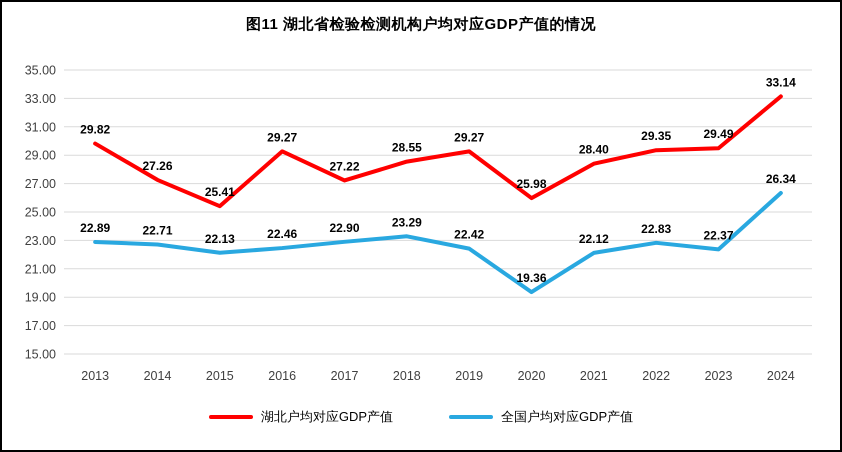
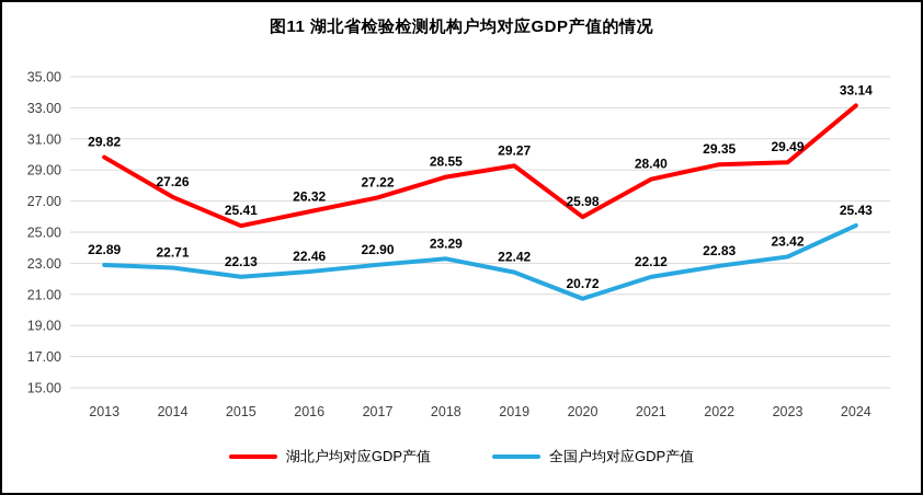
湖北户均对应GDP产值/2016: 29.27 -> 26.32
全国户均对应GDP产值/2020: 19.36 -> 20.72
全国户均对应GDP产值/2023: 22.37 -> 23.42
全国户均对应GDP产值/2024: 26.34 -> 25.43
